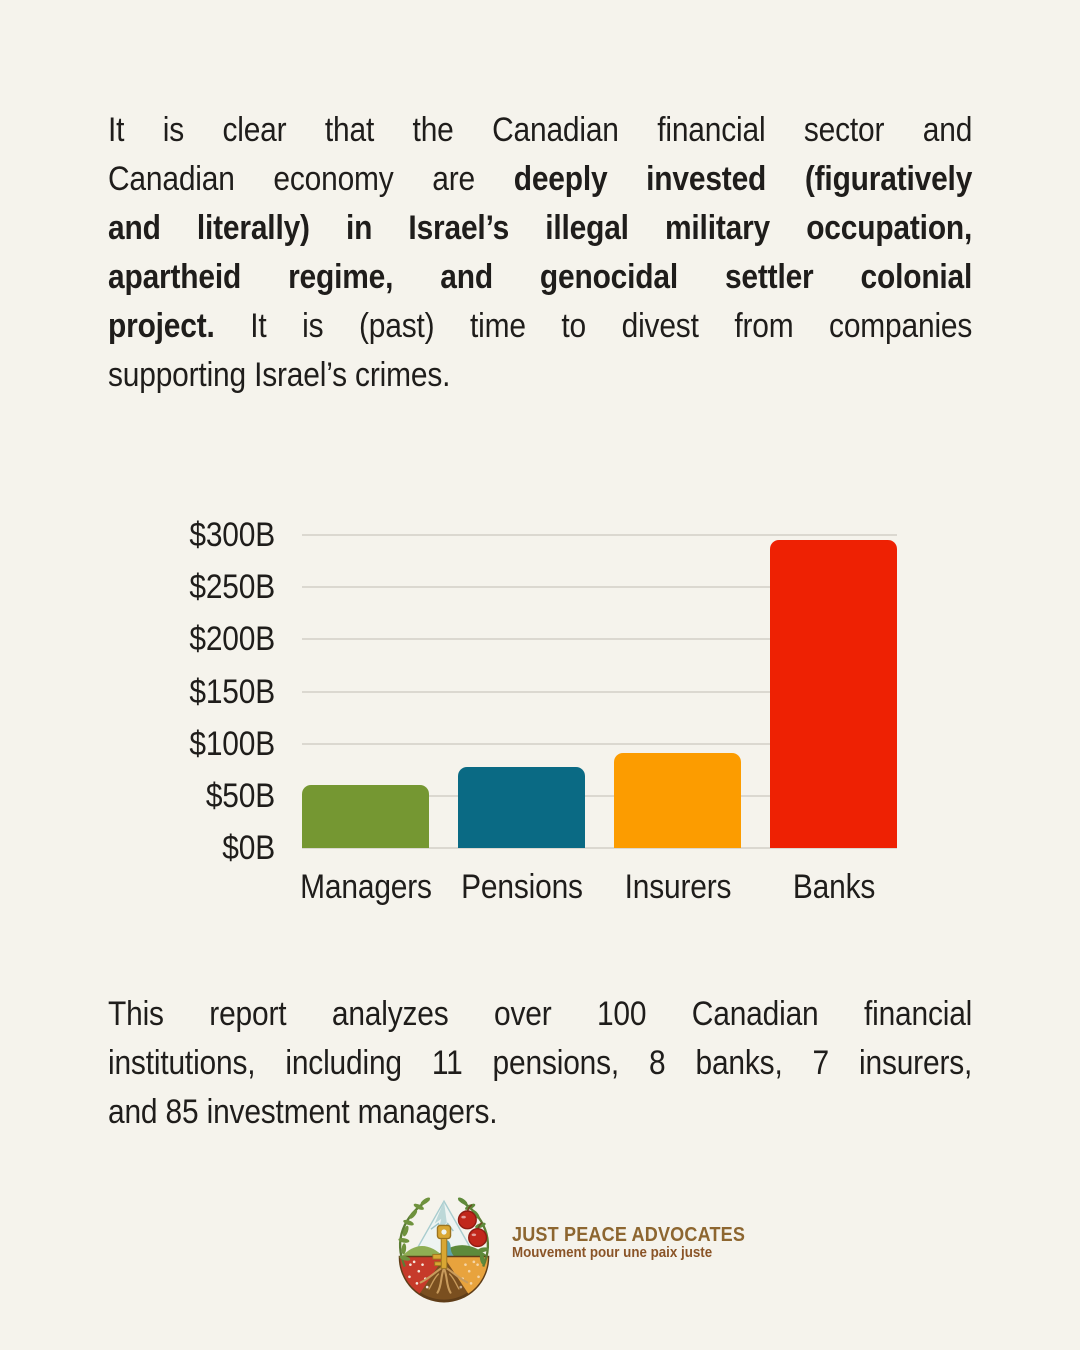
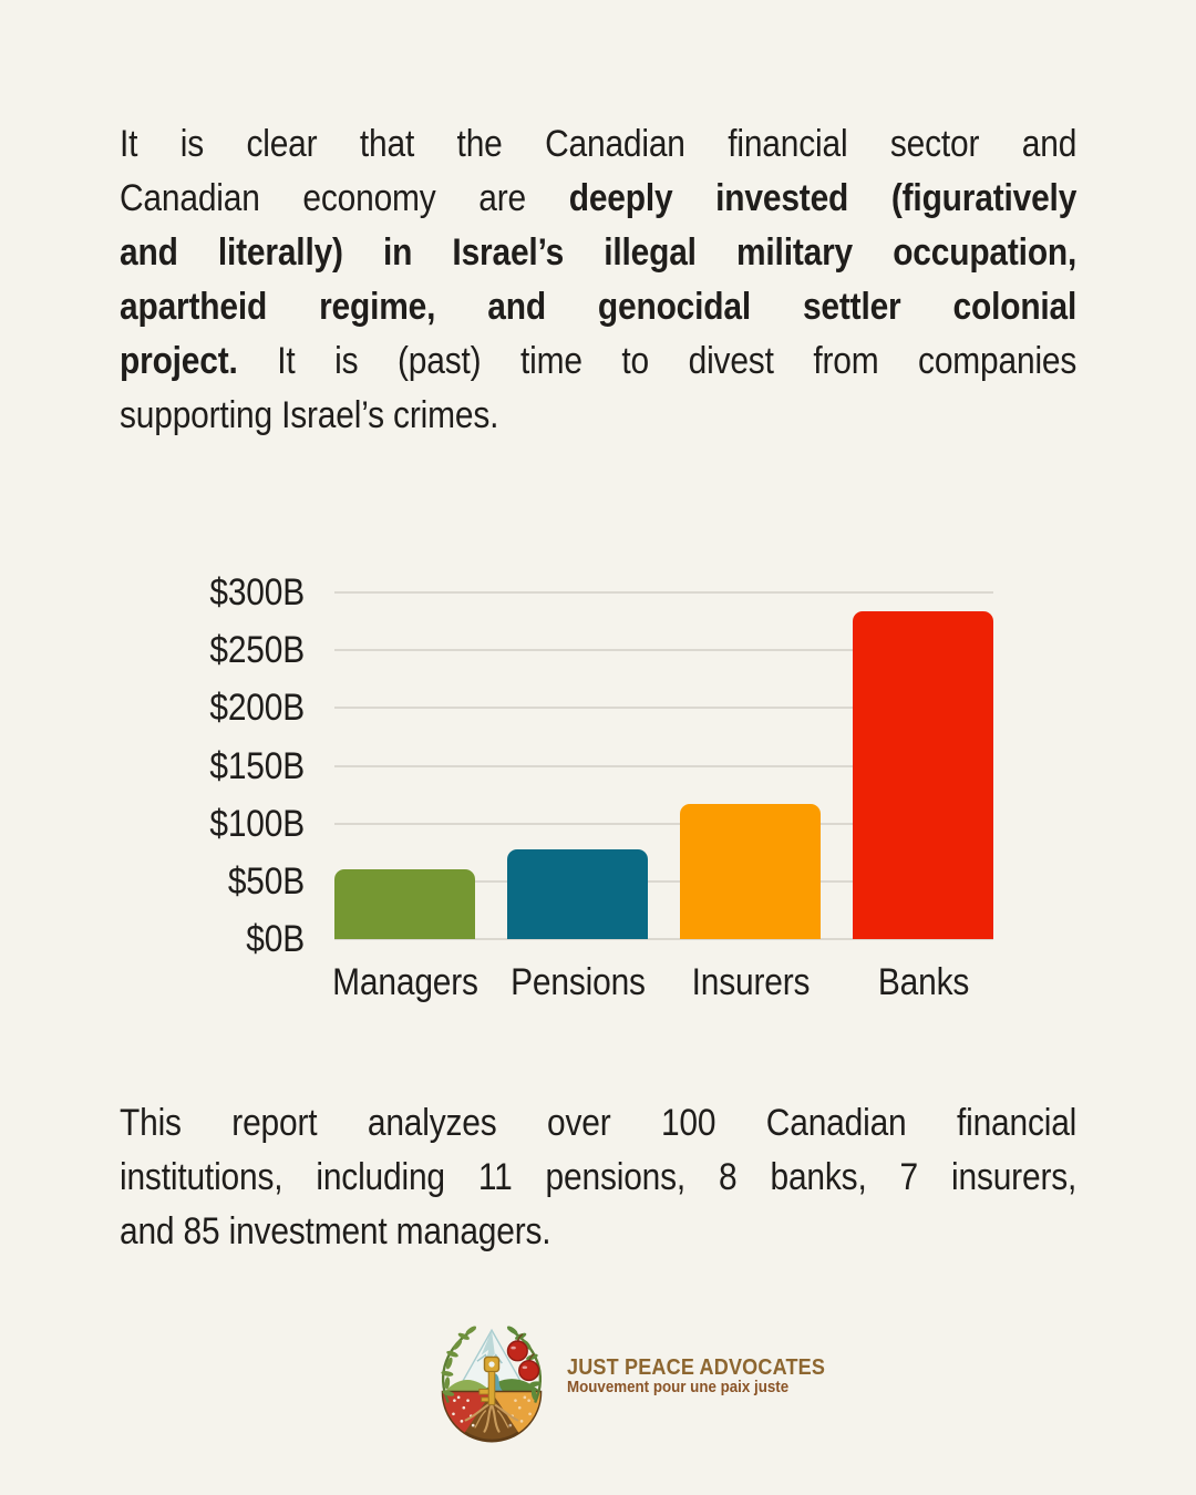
Insurers: $91B -> $117B
Banks: $295B -> $284B
